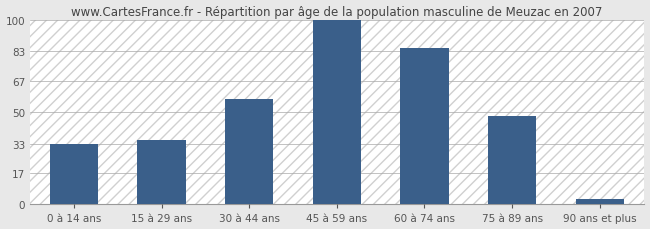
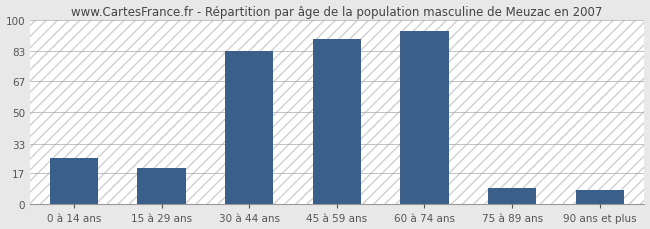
0 à 14 ans: 33 -> 25
15 à 29 ans: 35 -> 20
30 à 44 ans: 57 -> 83
45 à 59 ans: 100 -> 90
60 à 74 ans: 85 -> 94
75 à 89 ans: 48 -> 9
90 ans et plus: 3 -> 8
